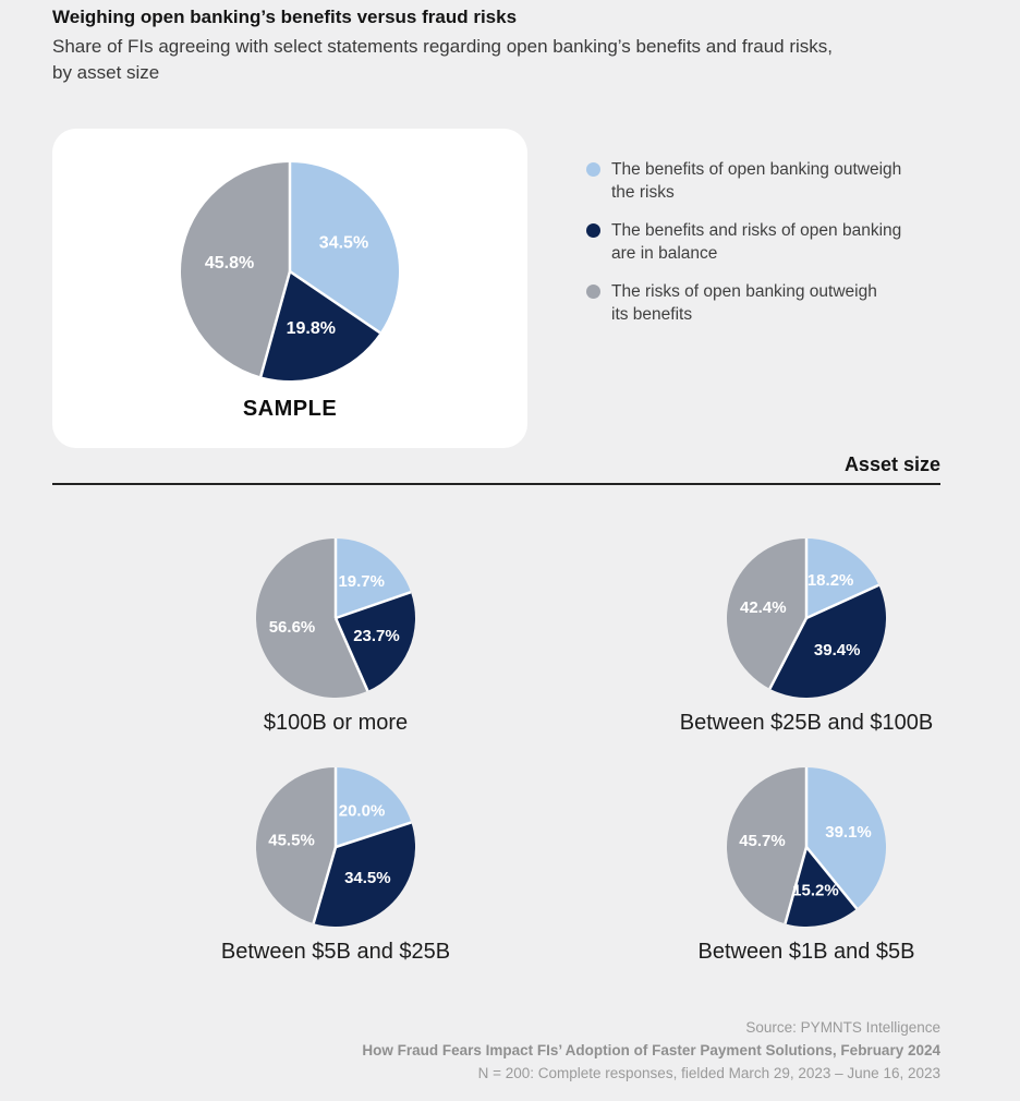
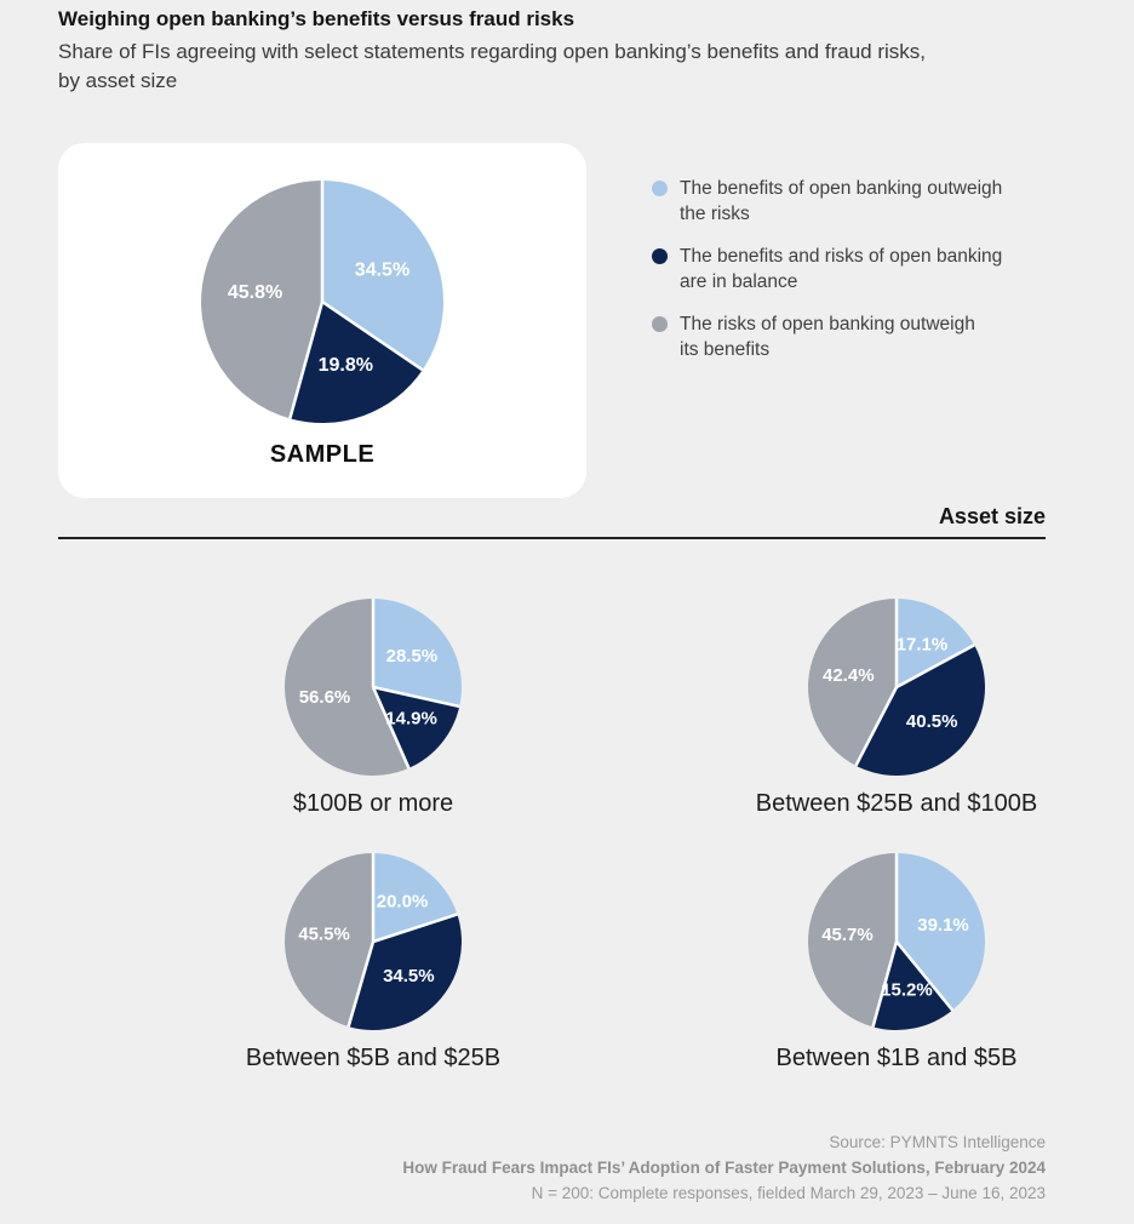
$100B or more/The benefits of open banking outweigh the risks: 19.7% -> 28.5%
$100B or more/The benefits and risks of open banking are in balance: 23.7% -> 14.9%
Between $25B and $100B/The benefits of open banking outweigh the risks: 18.2% -> 17.1%
Between $25B and $100B/The benefits and risks of open banking are in balance: 39.4% -> 40.5%
